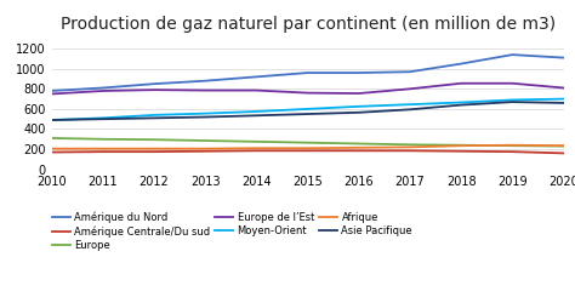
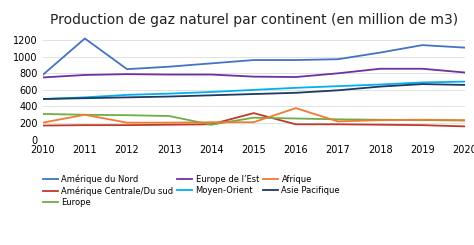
Amérique du Nord/2011: 810 -> 1220
Afrique/2011: 200 -> 300
Europe/2014: 280 -> 180
Amérique Centrale/Du sud/2015: 180 -> 320
Afrique/2016: 220 -> 380
